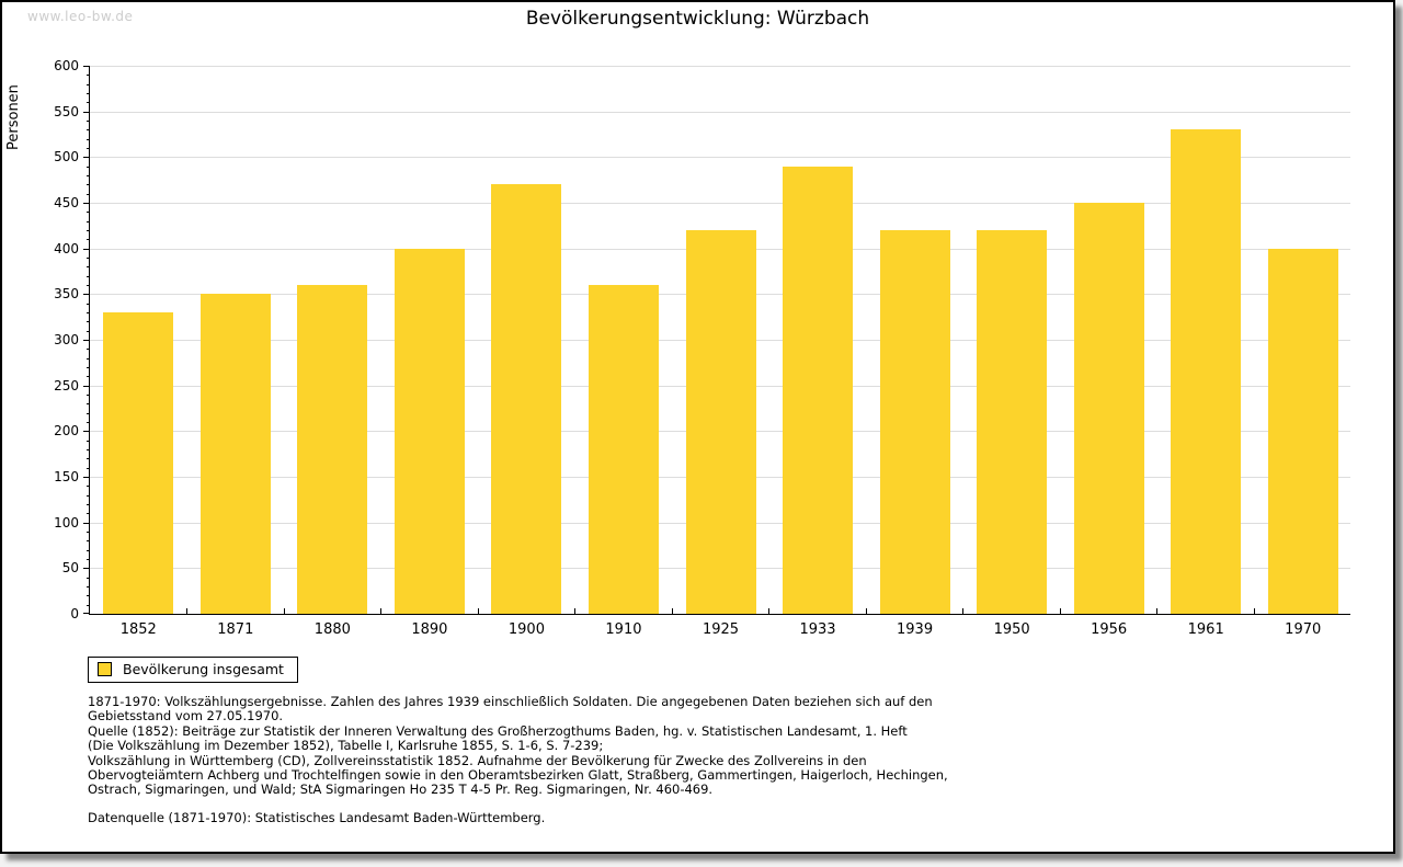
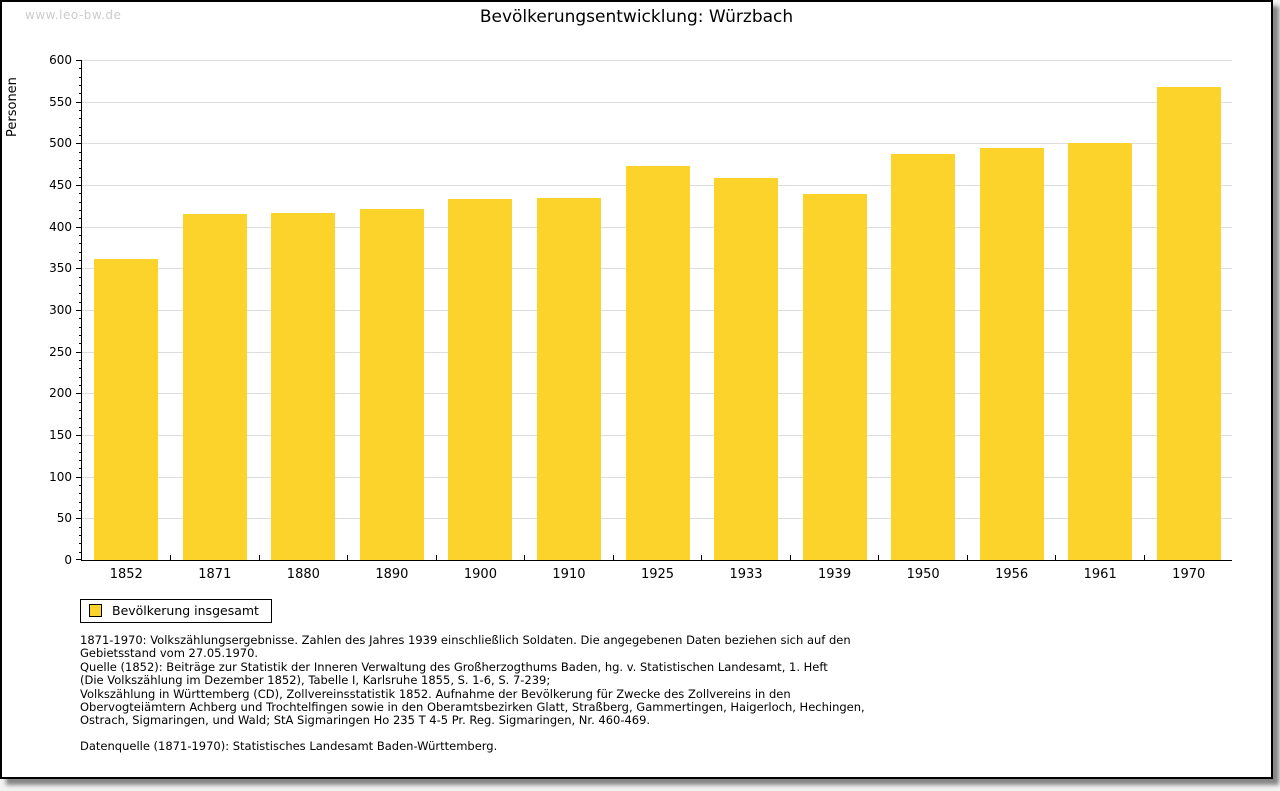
1852: 330 -> 360
1871: 350 -> 420
1880: 360 -> 420
1890: 400 -> 420
1900: 470 -> 430
1910: 360 -> 440
1925: 420 -> 470
1933: 490 -> 460
1939: 420 -> 440
1950: 420 -> 490
1956: 450 -> 490
1961: 530 -> 500
1970: 400 -> 570
